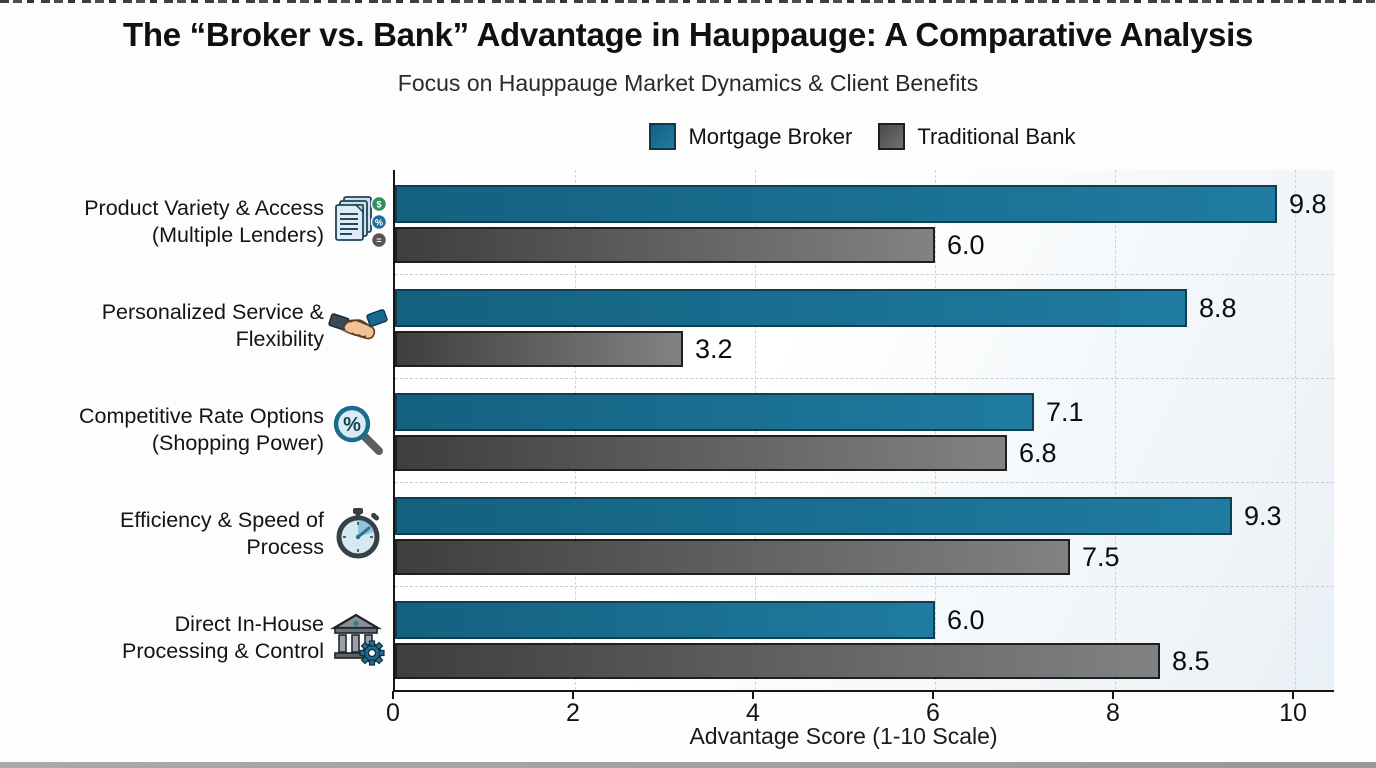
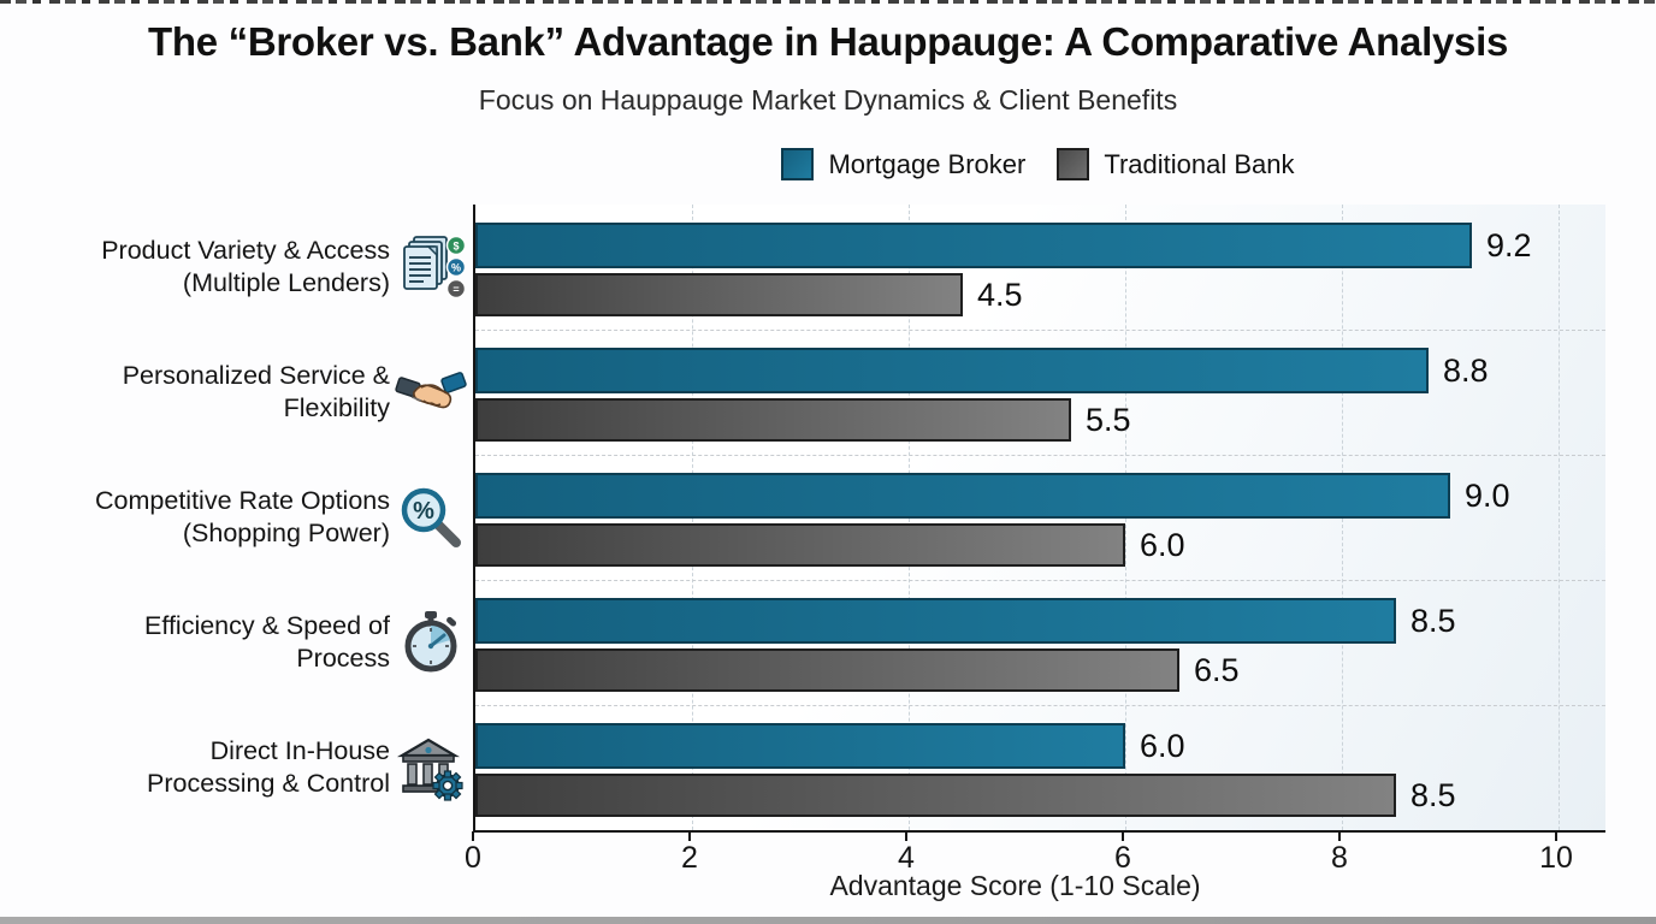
Mortgage Broker/Product Variety & Access (Multiple Lenders): 9.8 -> 9.2
Traditional Bank/Product Variety & Access (Multiple Lenders): 6.0 -> 4.5
Traditional Bank/Personalized Service & Flexibility: 3.2 -> 5.5
Mortgage Broker/Competitive Rate Options (Shopping Power): 7.1 -> 9.0
Traditional Bank/Competitive Rate Options (Shopping Power): 6.8 -> 6.0
Mortgage Broker/Efficiency & Speed of Process: 9.3 -> 8.5
Traditional Bank/Efficiency & Speed of Process: 7.5 -> 6.5
